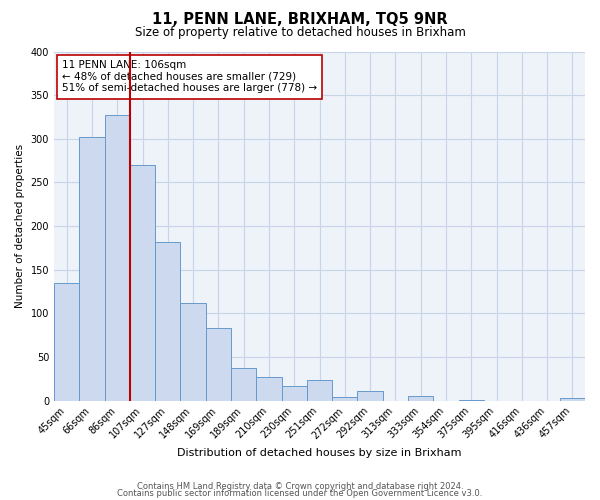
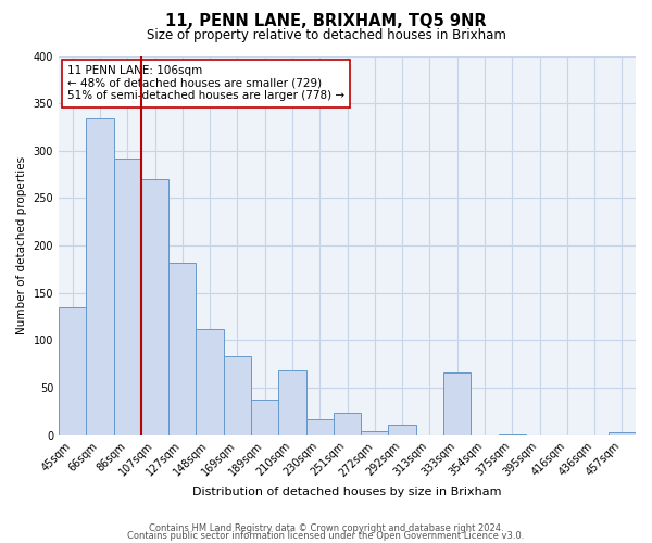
66sqm: 302 -> 334
86sqm: 327 -> 292
210sqm: 27 -> 68
333sqm: 5 -> 66
